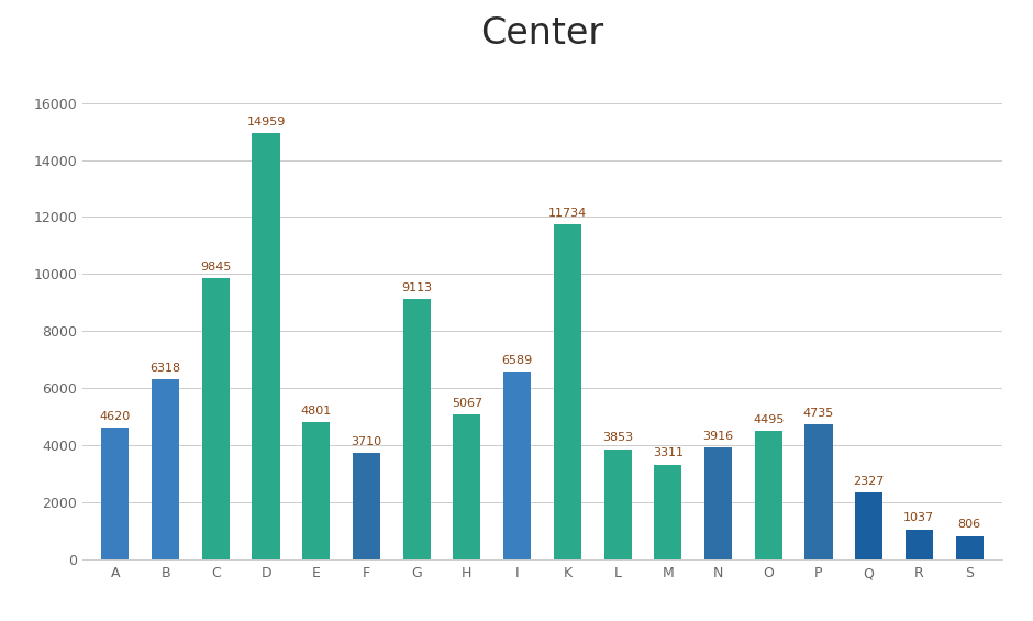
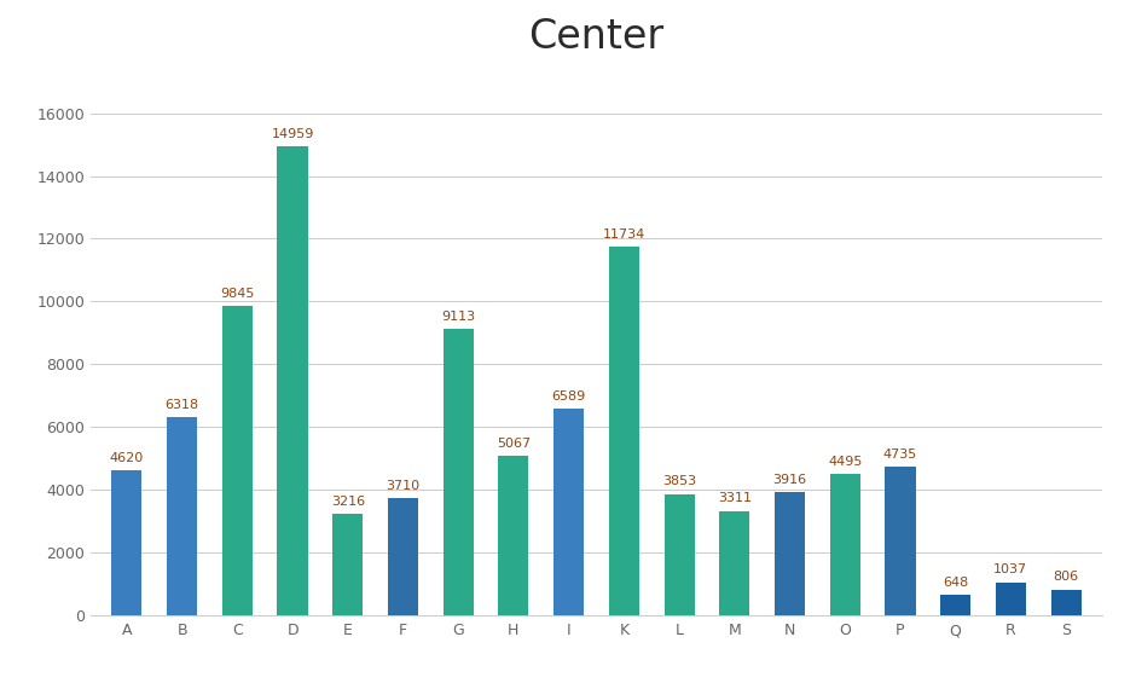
E: 4801 -> 3216
Q: 2327 -> 648
